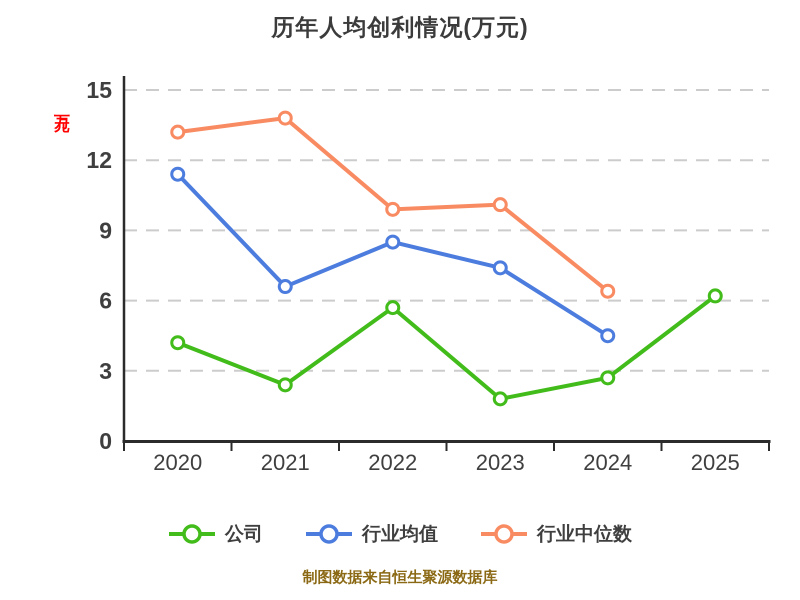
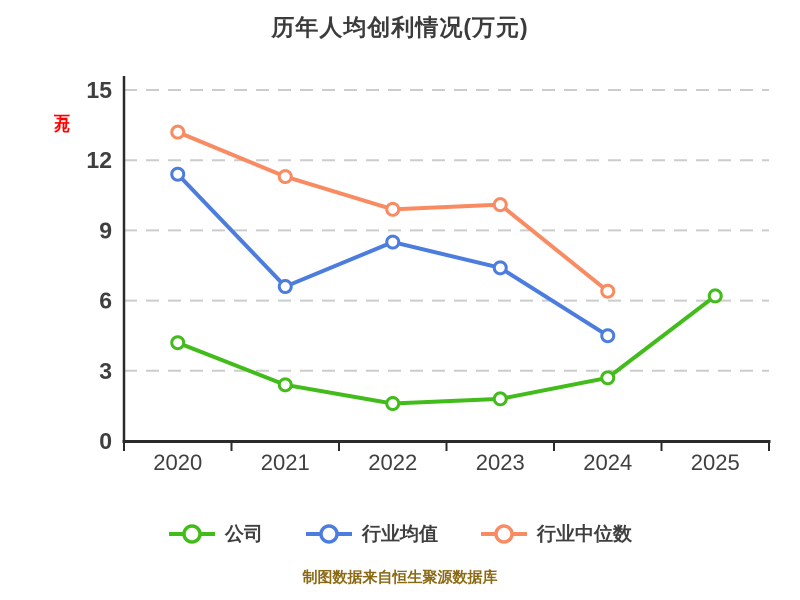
行业中位数/2021: 13.8 -> 11.3
公司/2022: 5.7 -> 1.6
